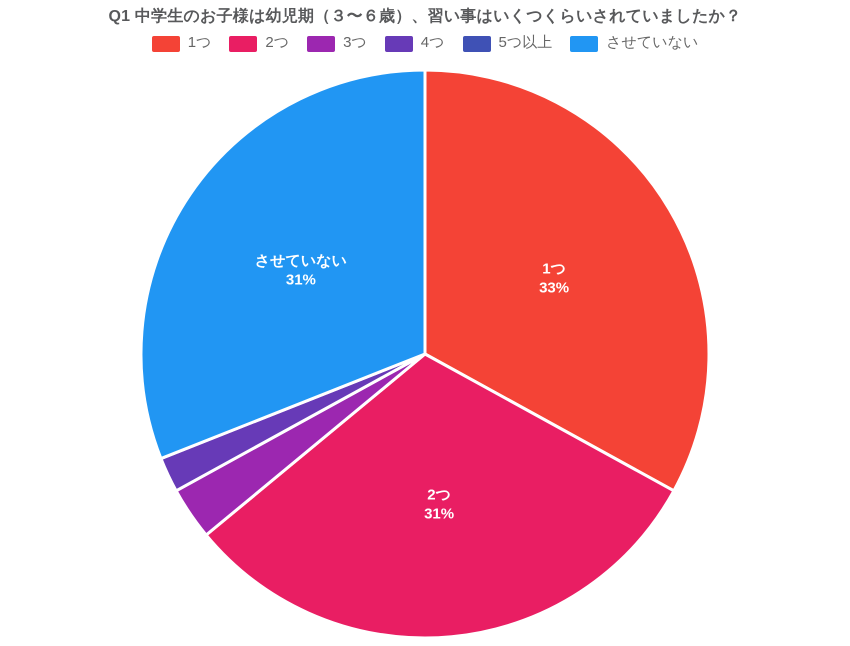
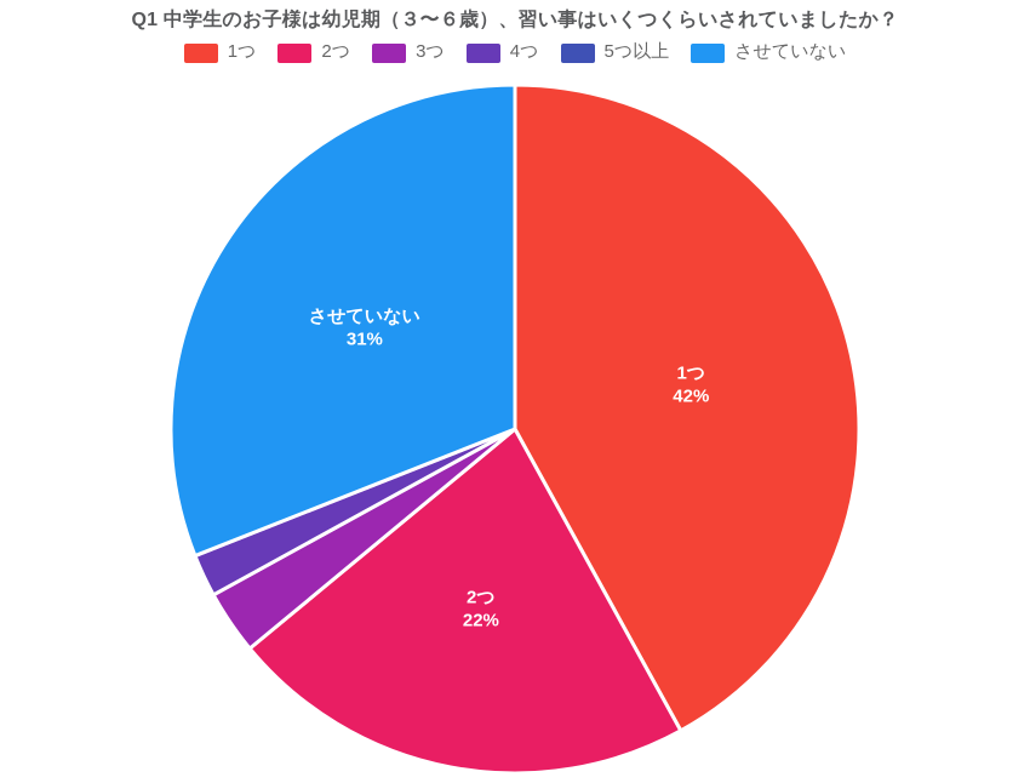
1つ: 33% -> 42%
2つ: 31% -> 22%
